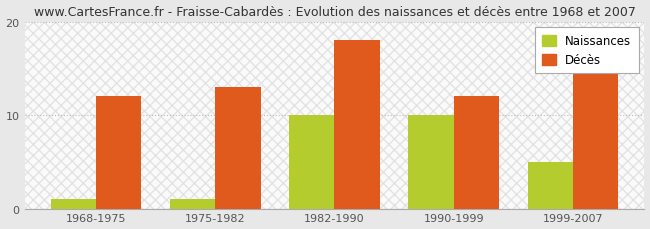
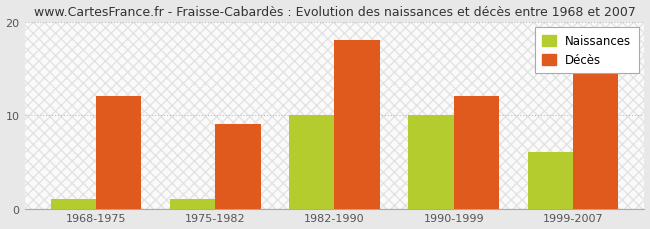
Décès/1975-1982: 13 -> 9
Naissances/1999-2007: 5 -> 6
